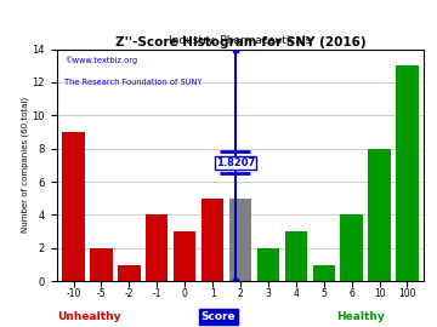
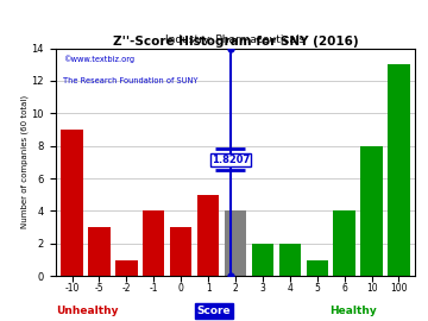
-5: 2 -> 3
2: 5 -> 4
4: 3 -> 2
